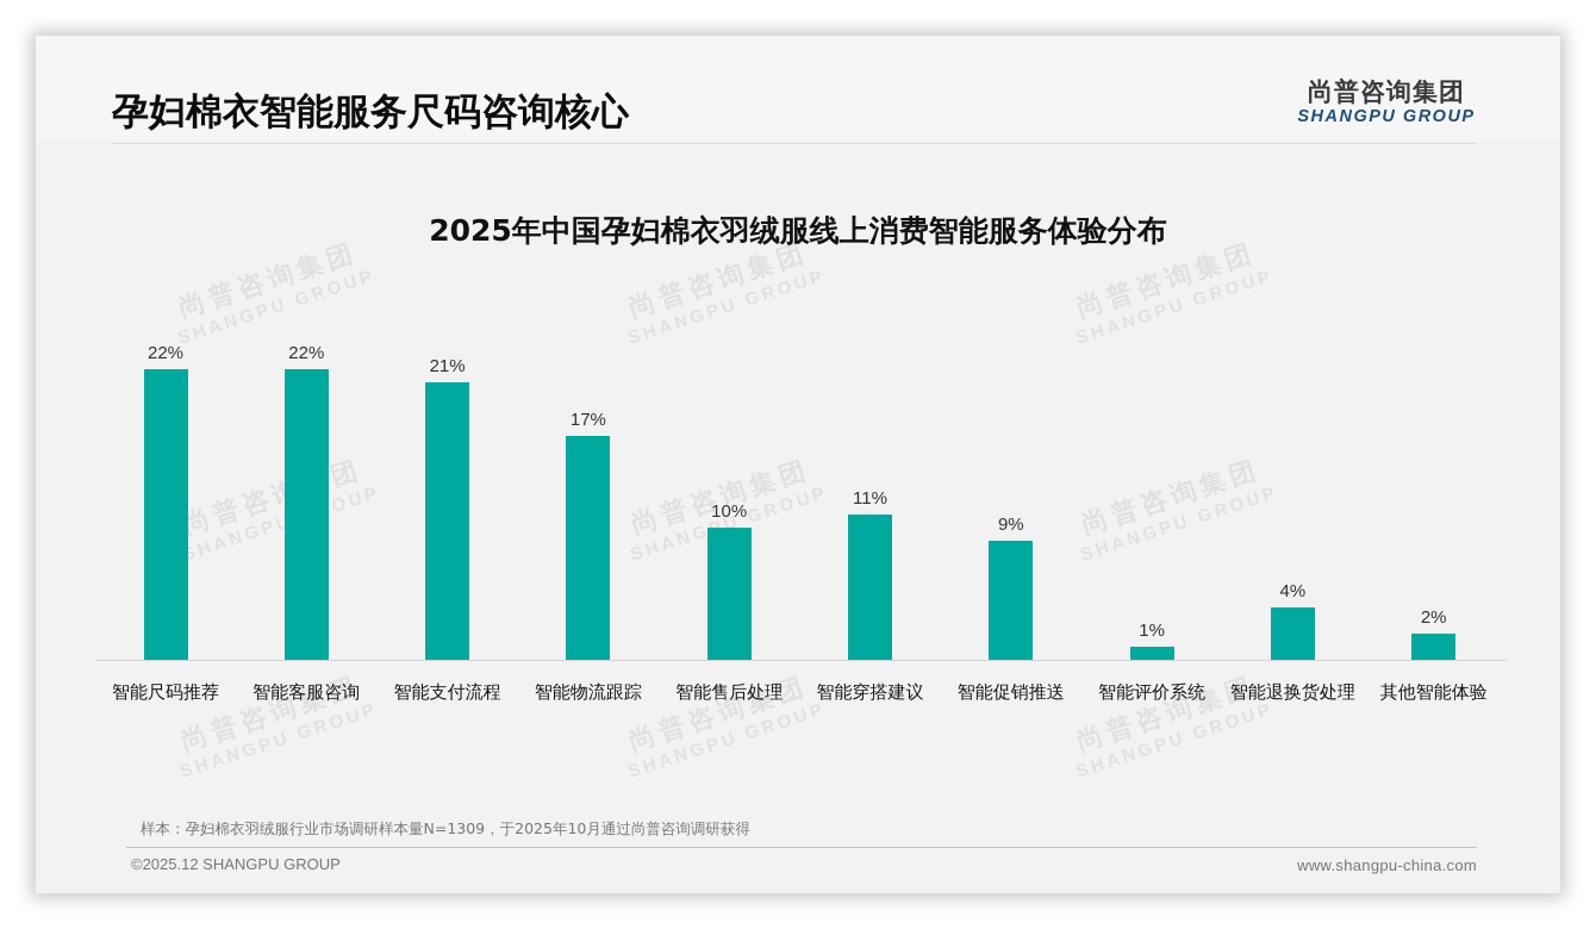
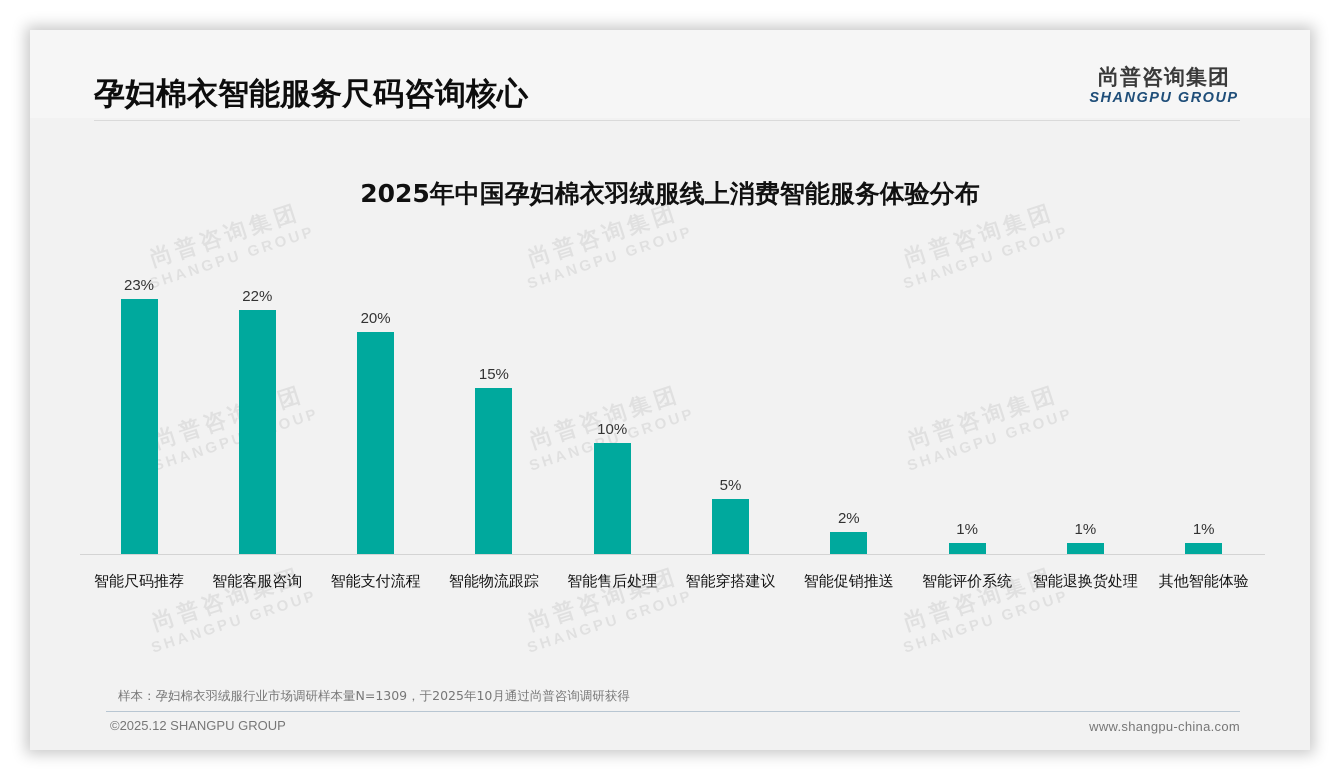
智能尺码推荐: 22% -> 23%
智能支付流程: 21% -> 20%
智能物流跟踪: 17% -> 15%
智能穿搭建议: 11% -> 5%
智能促销推送: 9% -> 2%
智能退换货处理: 4% -> 1%
其他智能体验: 2% -> 1%
